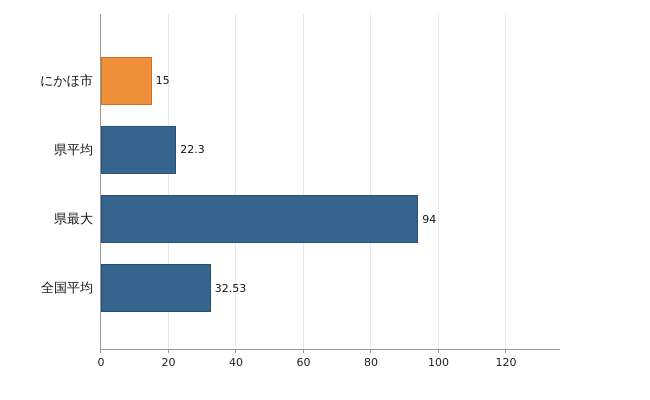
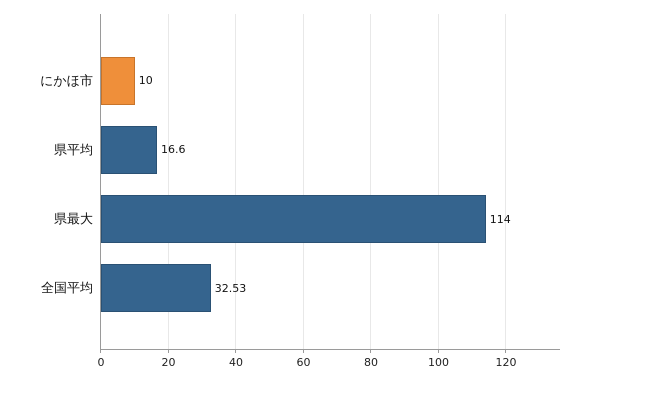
にかほ市: 15 -> 10
県平均: 22.3 -> 16.6
県最大: 94 -> 114
